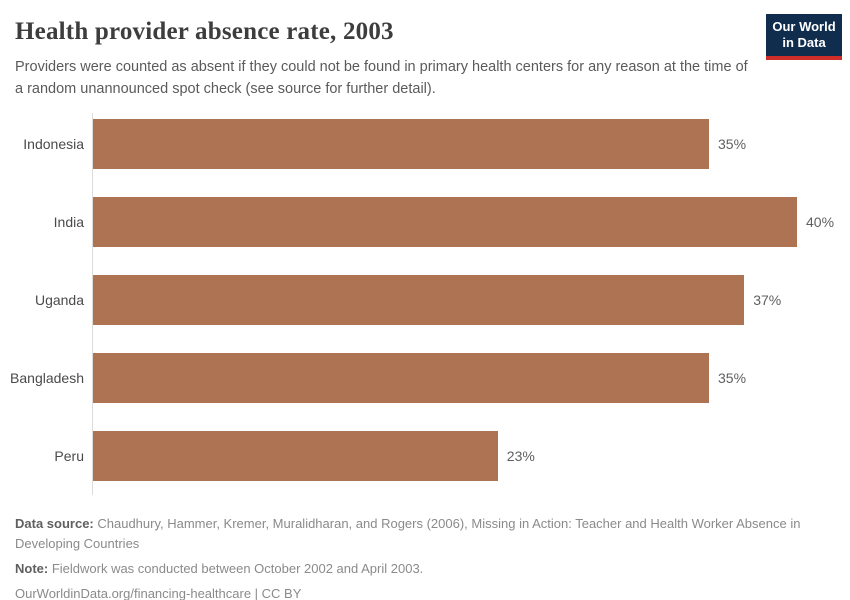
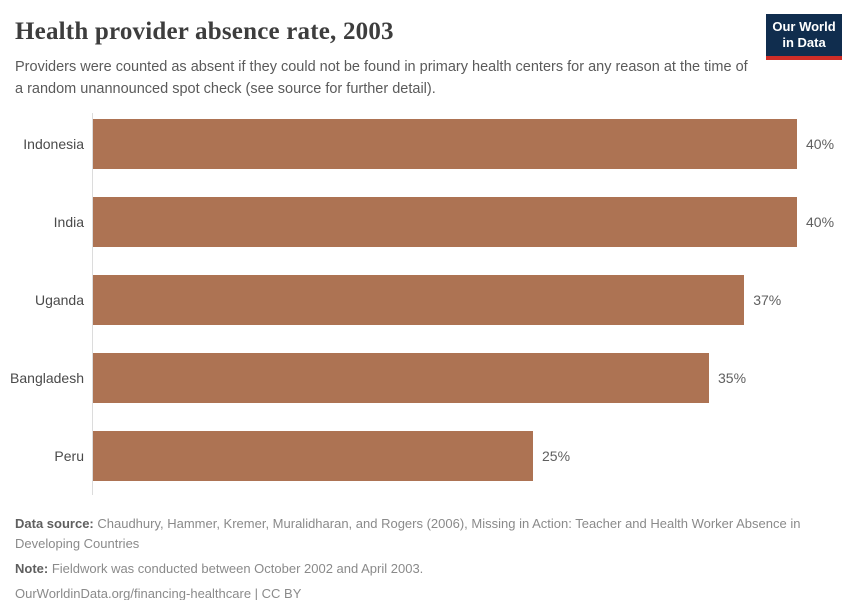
Indonesia: 35% -> 40%
Peru: 23% -> 25%
